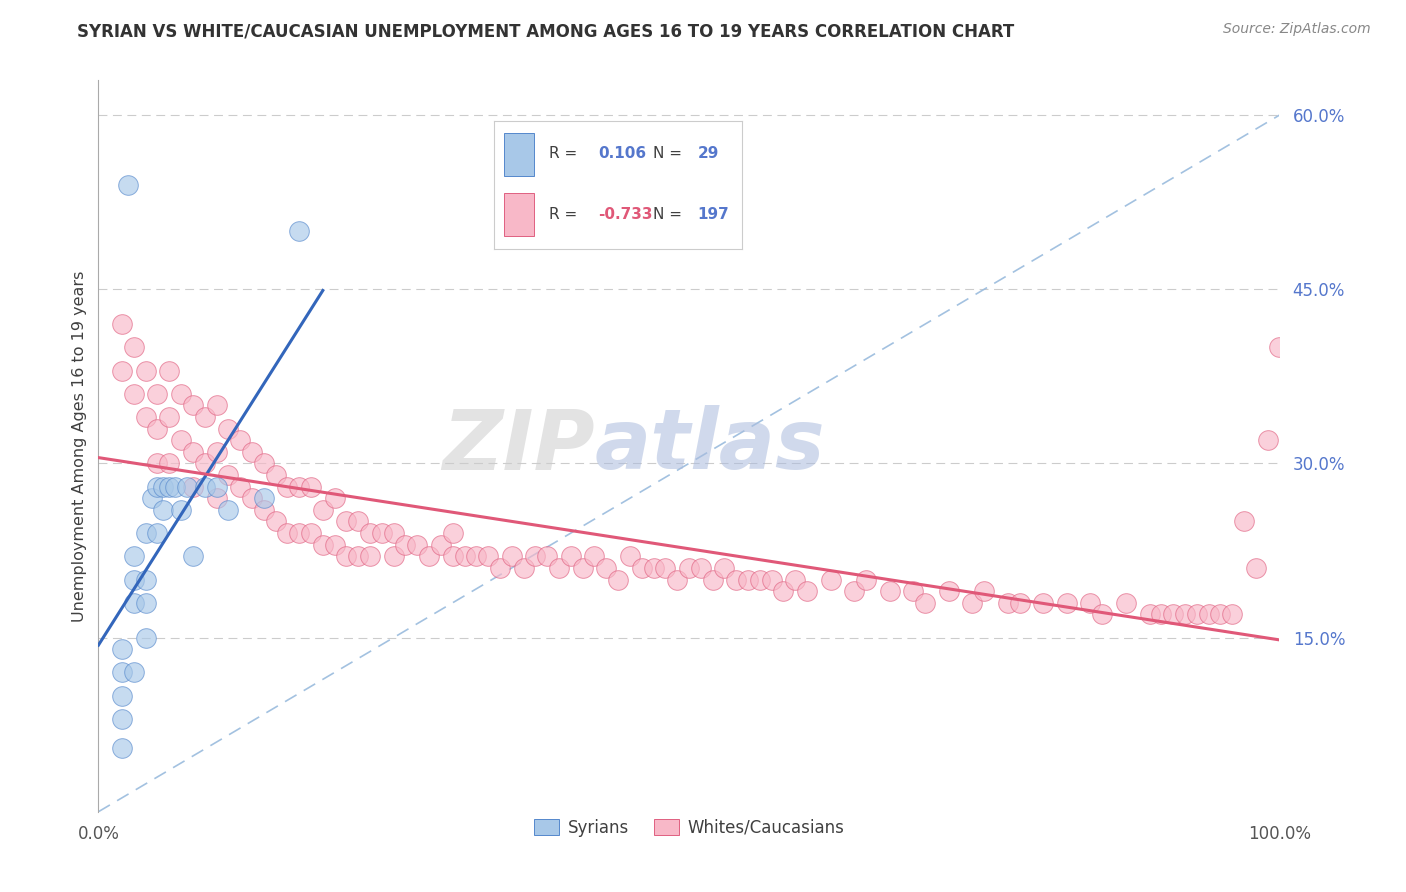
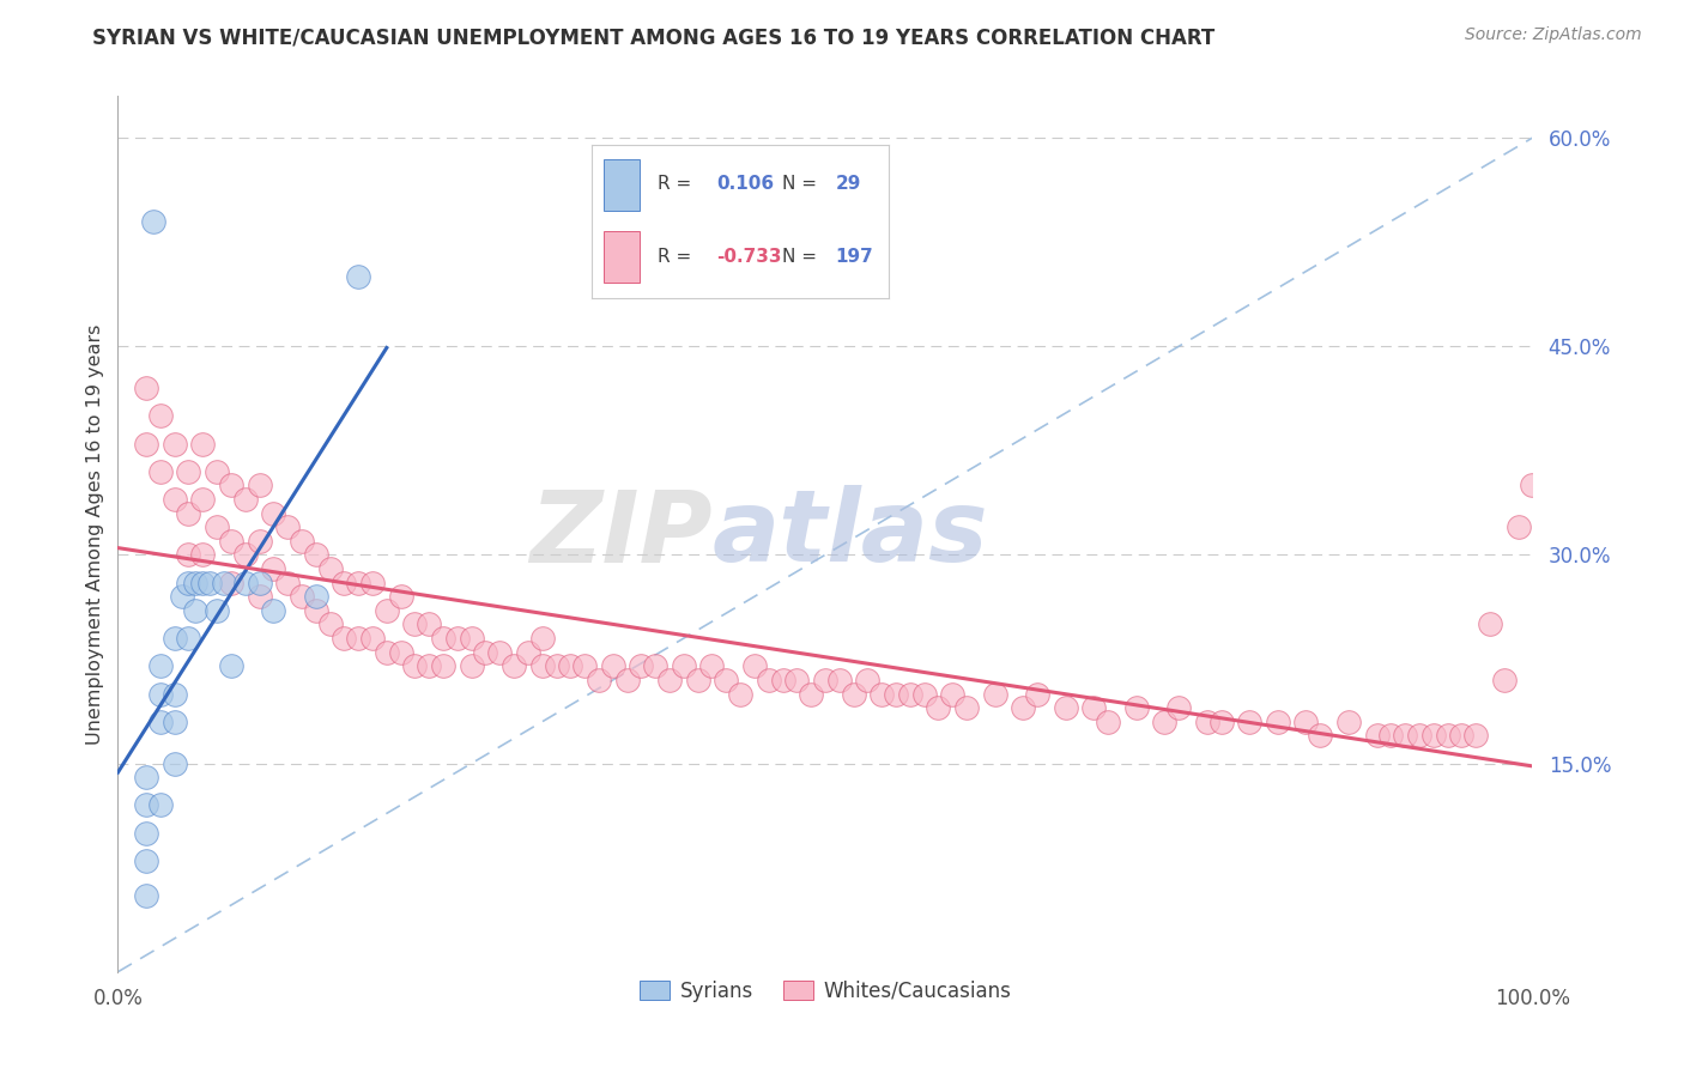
Whites/Caucasians/100.0%: 40% -> 35%
